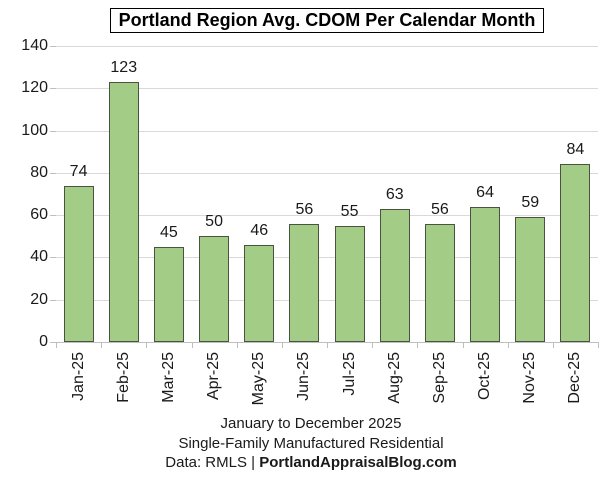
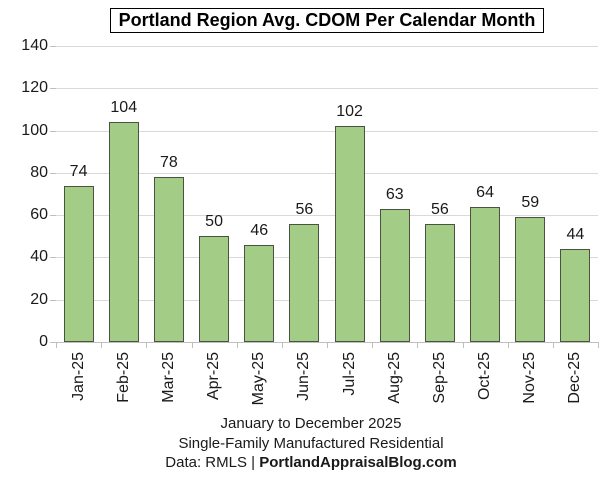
Feb-25: 123 -> 104
Mar-25: 45 -> 78
Jul-25: 55 -> 102
Dec-25: 84 -> 44
